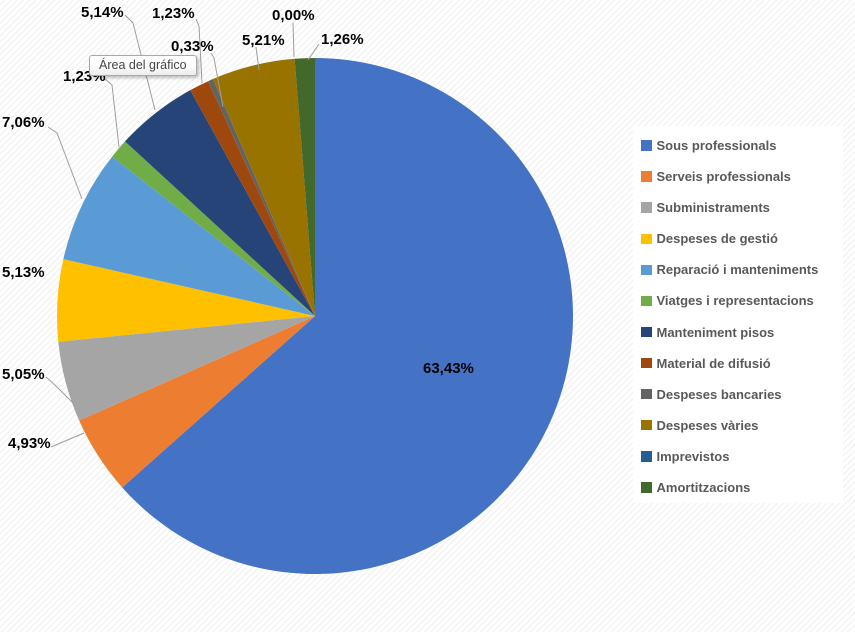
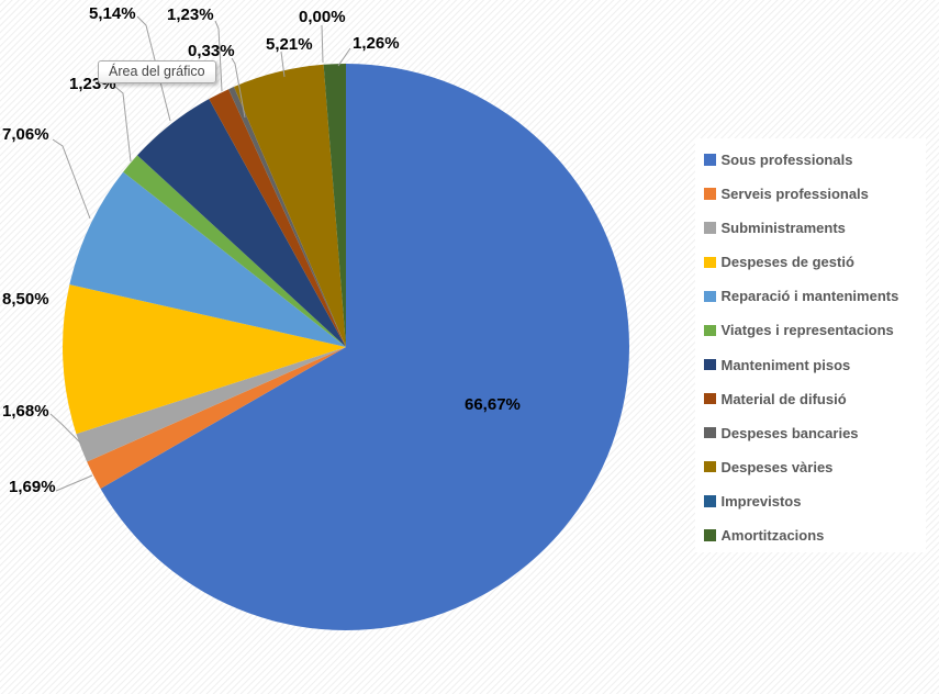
Sous professionals: 63,43% -> 66,67%
Serveis professionals: 4,93% -> 1,69%
Subministraments: 5,05% -> 1,68%
Despeses de gestió: 5,13% -> 8,50%
